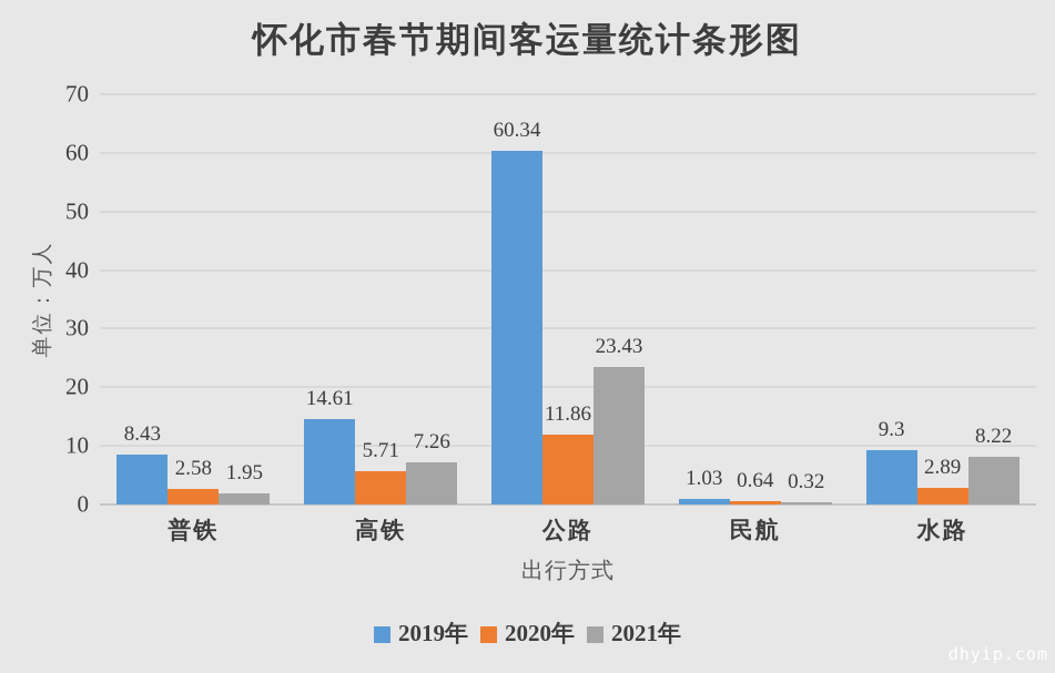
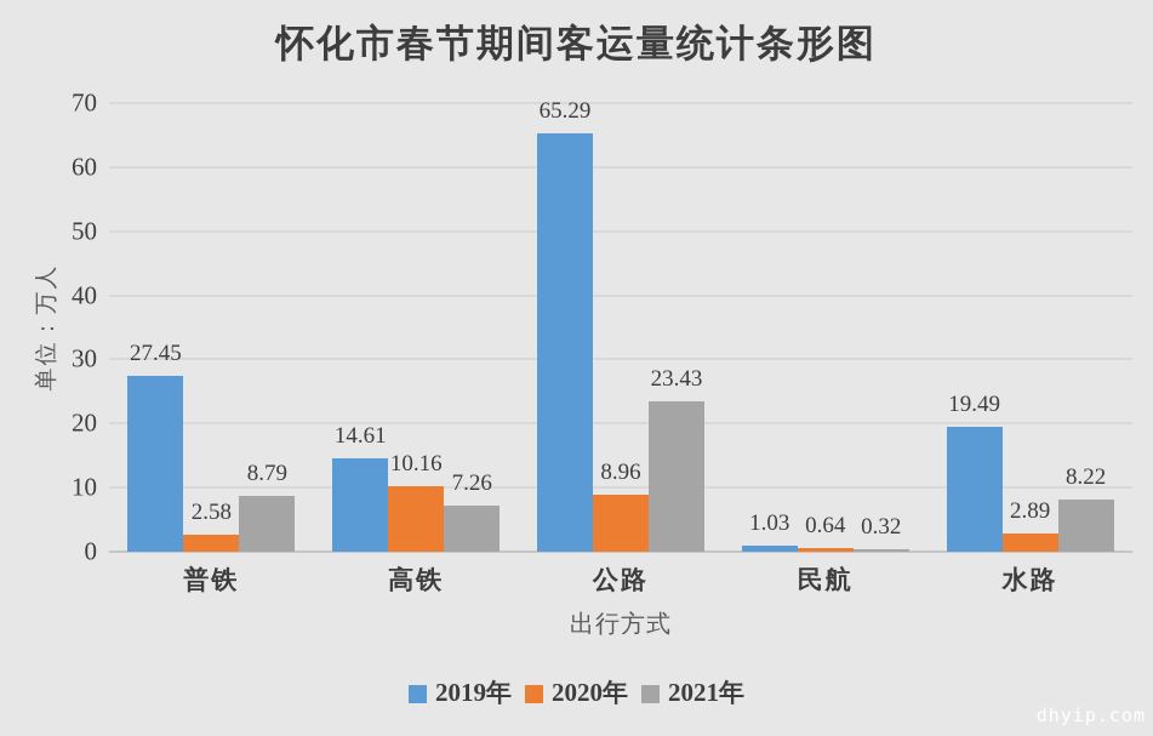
2019年/普铁: 8.43 -> 27.45
2021年/普铁: 1.95 -> 8.79
2020年/高铁: 5.71 -> 10.16
2019年/公路: 60.34 -> 65.29
2020年/公路: 11.86 -> 8.96
2019年/水路: 9.3 -> 19.49
